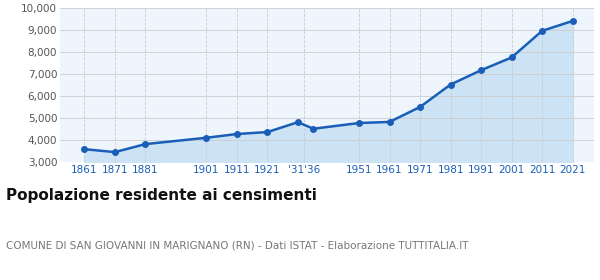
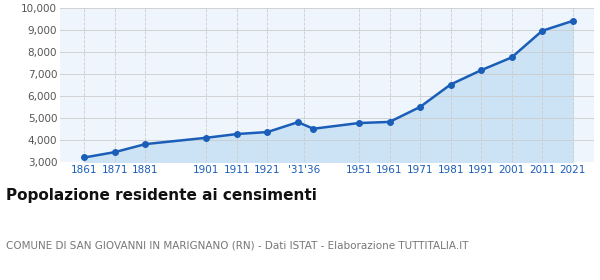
1861: 3,600 -> 3,220
